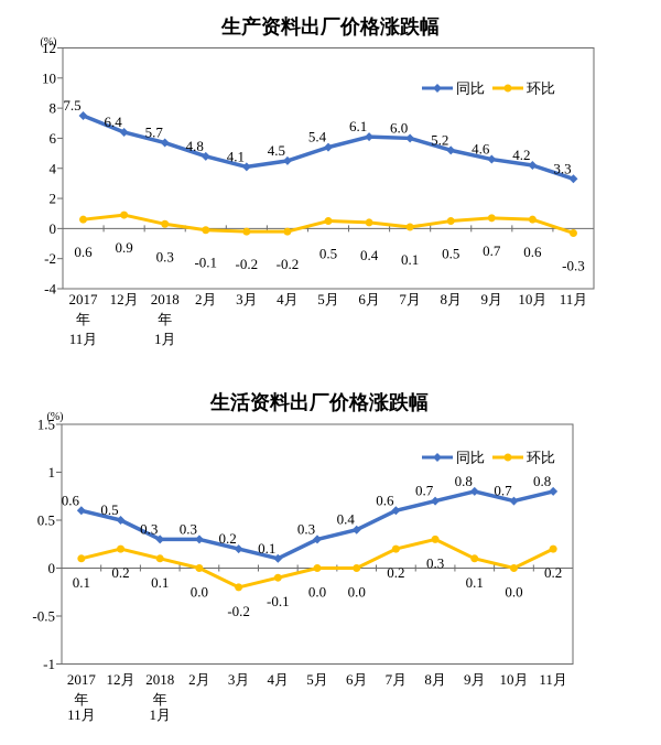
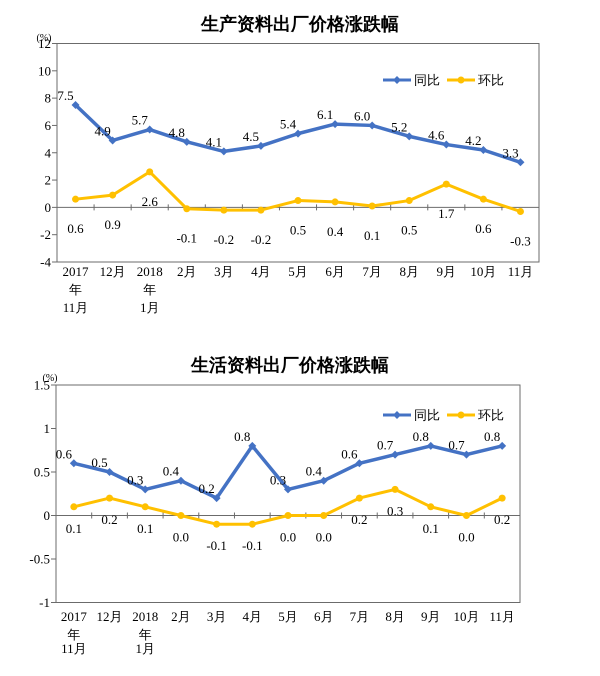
生产资料出厂价格涨跌幅/同比/12月: 6.4 -> 4.9
生产资料出厂价格涨跌幅/环比/2018年1月: 0.3 -> 2.6
生产资料出厂价格涨跌幅/环比/9月: 0.7 -> 1.7
生活资料出厂价格涨跌幅/同比/2月: 0.3 -> 0.4
生活资料出厂价格涨跌幅/环比/3月: -0.2 -> -0.1
生活资料出厂价格涨跌幅/同比/4月: 0.1 -> 0.8
